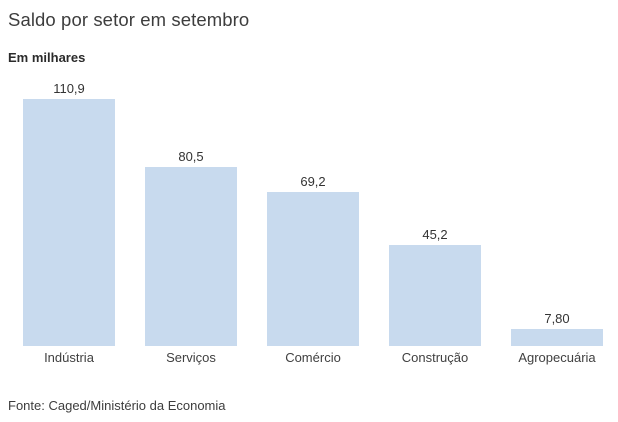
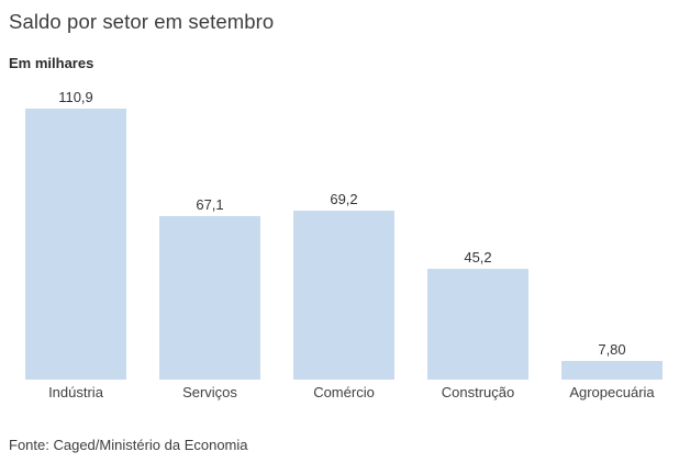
Serviços: 80,5 -> 67,1
